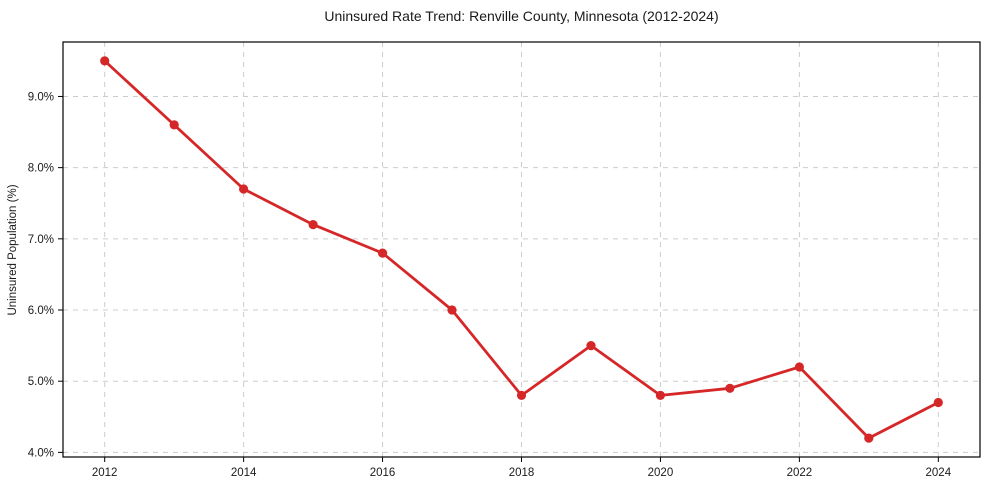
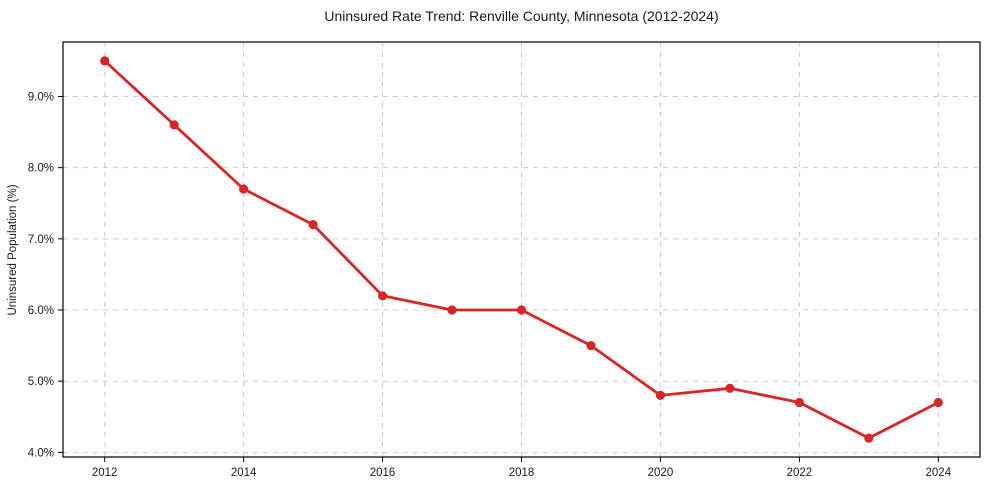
2016: 6.8% -> 6.2%
2018: 4.8% -> 6.0%
2022: 5.2% -> 4.7%
